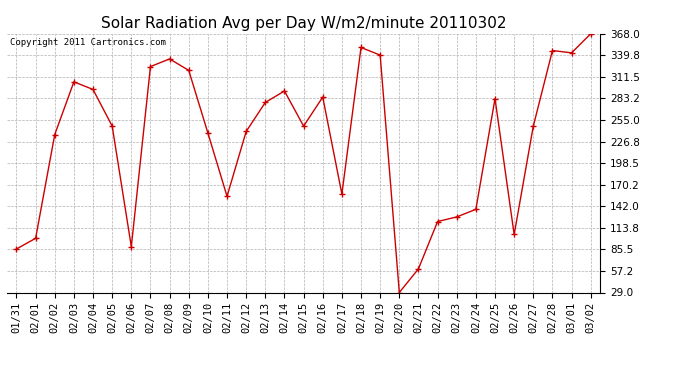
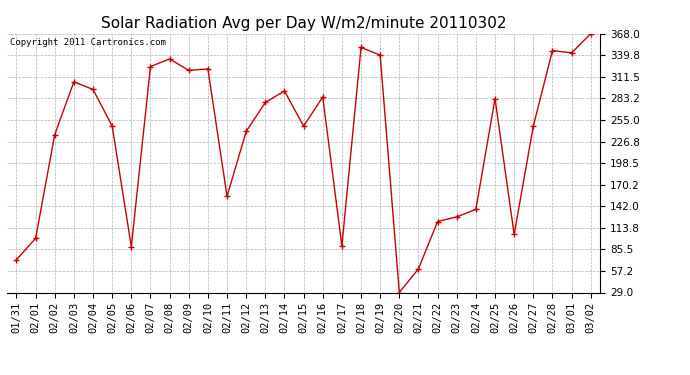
01/31: 86 -> 72
02/10: 238 -> 322
02/17: 158 -> 90
